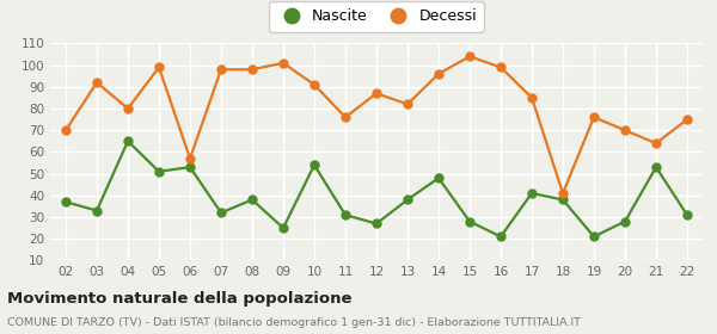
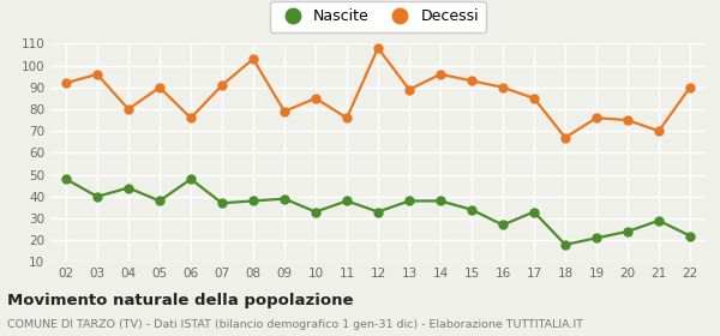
Nascite/02: 37 -> 48
Decessi/02: 70 -> 92
Nascite/03: 33 -> 40
Decessi/03: 92 -> 96
Nascite/04: 65 -> 44
Nascite/05: 51 -> 38
Decessi/05: 99 -> 90
Nascite/06: 53 -> 48
Decessi/06: 57 -> 76
Nascite/07: 32 -> 37
Decessi/07: 98 -> 91
Decessi/08: 98 -> 103
Nascite/09: 25 -> 39
Decessi/09: 101 -> 79
Nascite/10: 54 -> 33
Decessi/10: 91 -> 85
Nascite/11: 31 -> 38
Nascite/12: 27 -> 33
Decessi/12: 87 -> 108
Decessi/13: 82 -> 89
Nascite/14: 48 -> 38
Nascite/15: 28 -> 34
Decessi/15: 104 -> 93
Nascite/16: 21 -> 27
Decessi/16: 99 -> 90
Nascite/17: 41 -> 33
Nascite/18: 38 -> 18
Decessi/18: 41 -> 67
Nascite/20: 28 -> 24
Decessi/20: 70 -> 75
Nascite/21: 53 -> 29
Decessi/21: 64 -> 70
Nascite/22: 31 -> 22
Decessi/22: 75 -> 90
